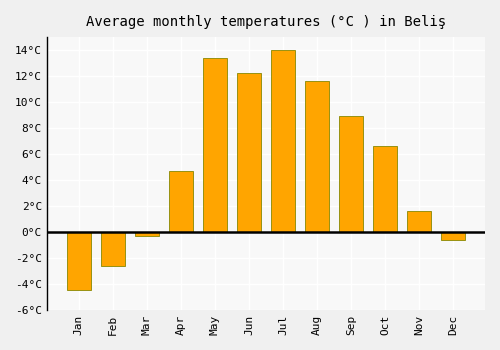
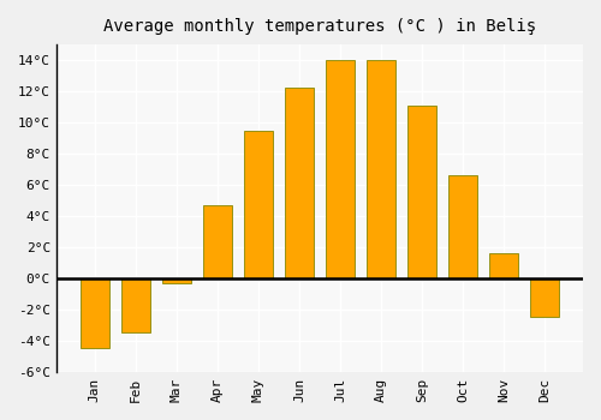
Feb: -2.6°C -> -3.5°C
May: 13.4°C -> 9.5°C
Aug: 11.6°C -> 14.0°C
Sep: 8.9°C -> 11.1°C
Dec: -0.6°C -> -2.5°C
